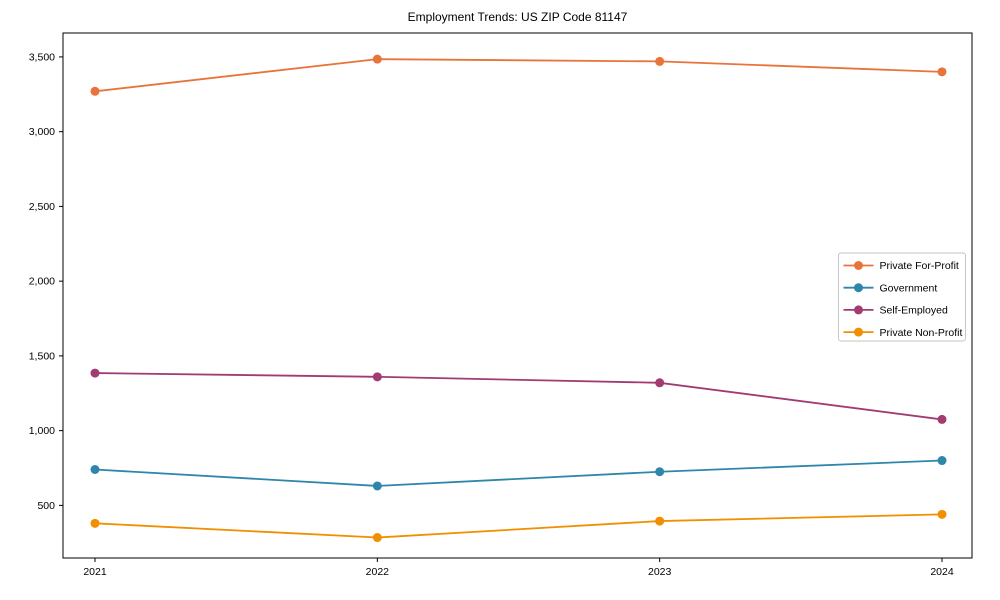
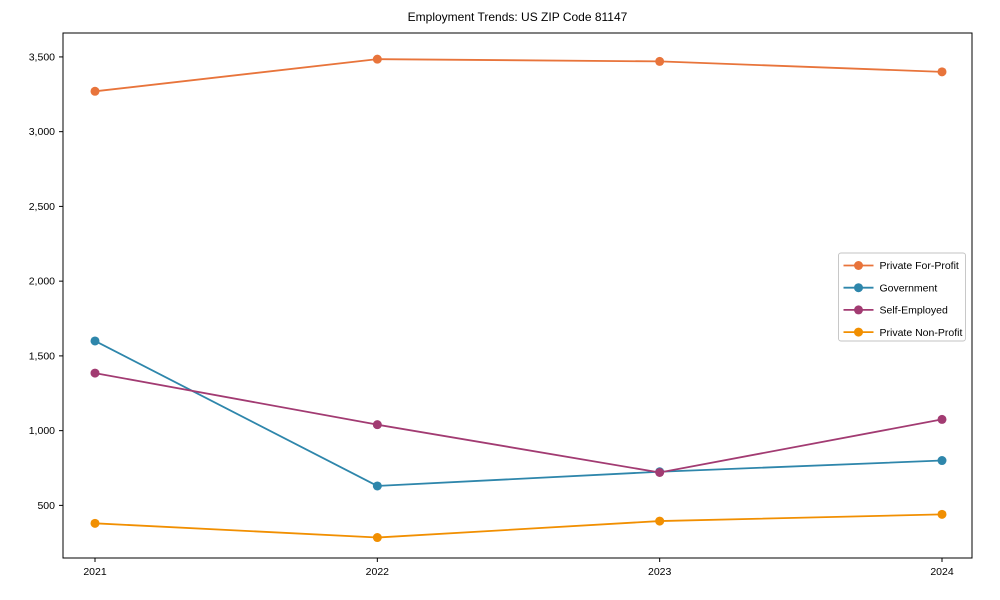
Government/2021: 740 -> 1600
Self-Employed/2022: 1360 -> 1040
Self-Employed/2023: 1320 -> 720
